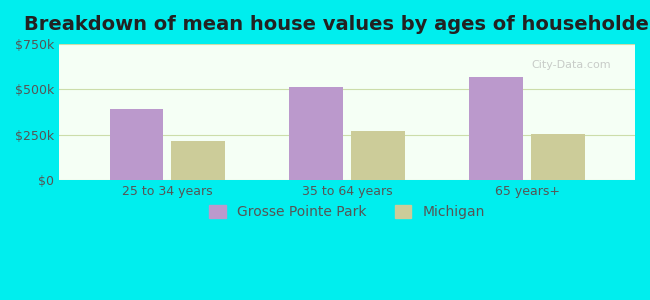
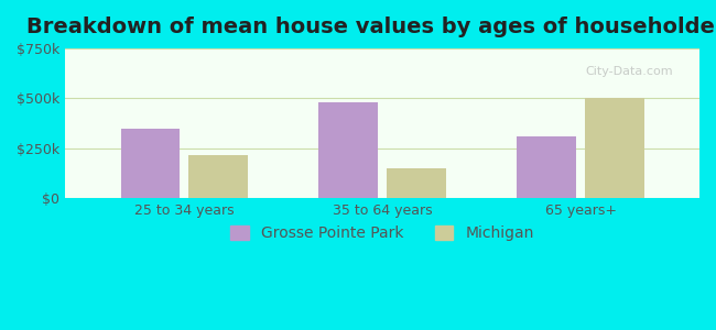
Grosse Pointe Park/25 to 34 years: $390k -> $350k
Grosse Pointe Park/35 to 64 years: $510k -> $480k
Michigan/35 to 64 years: $270k -> $150k
Grosse Pointe Park/65 years+: $570k -> $310k
Michigan/65 years+: $260k -> $500k
